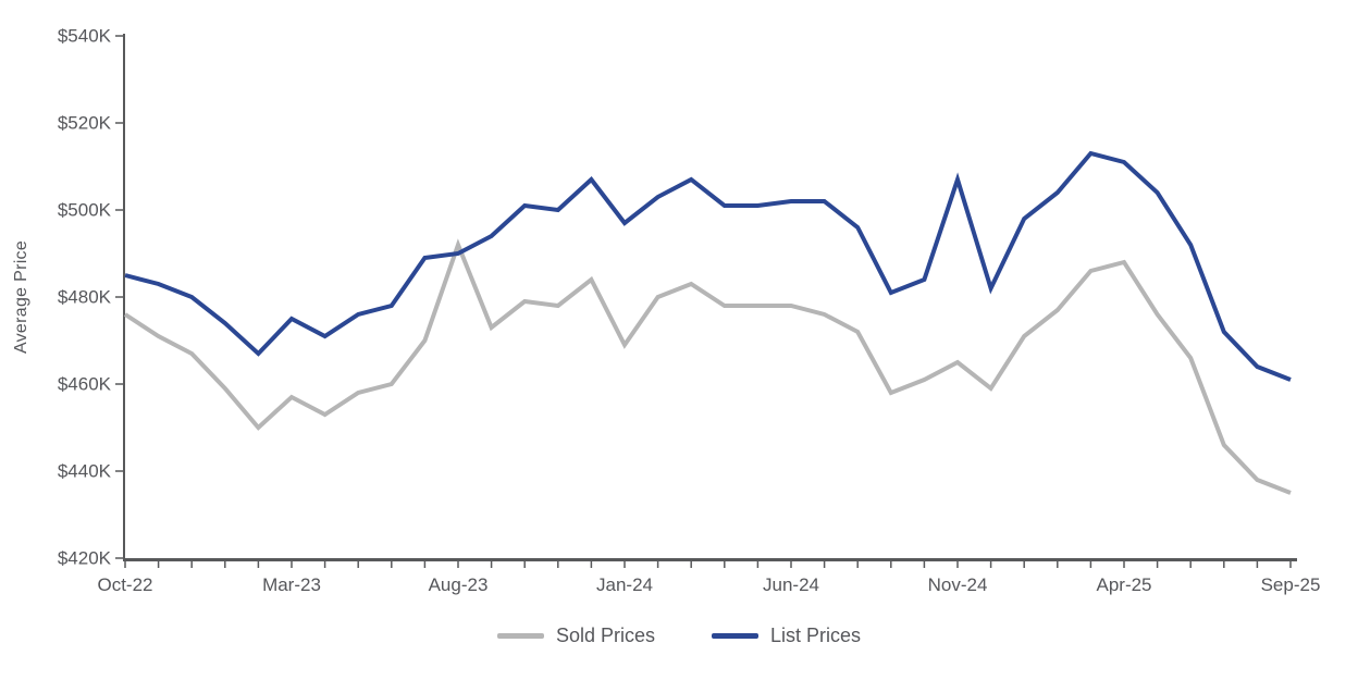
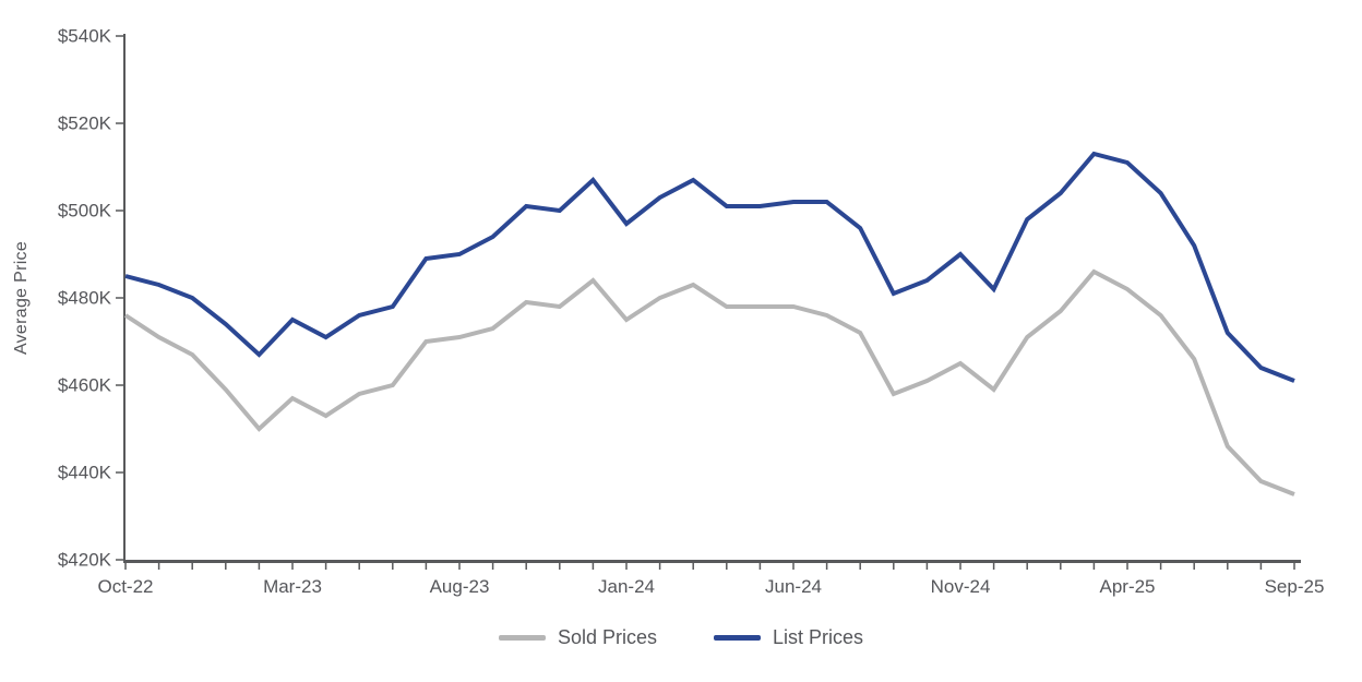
Sold Prices/Aug-23: $492K -> $471K
Sold Prices/Jan-24: $469K -> $475K
List Prices/Nov-24: $507K -> $490K
Sold Prices/Apr-25: $488K -> $482K
